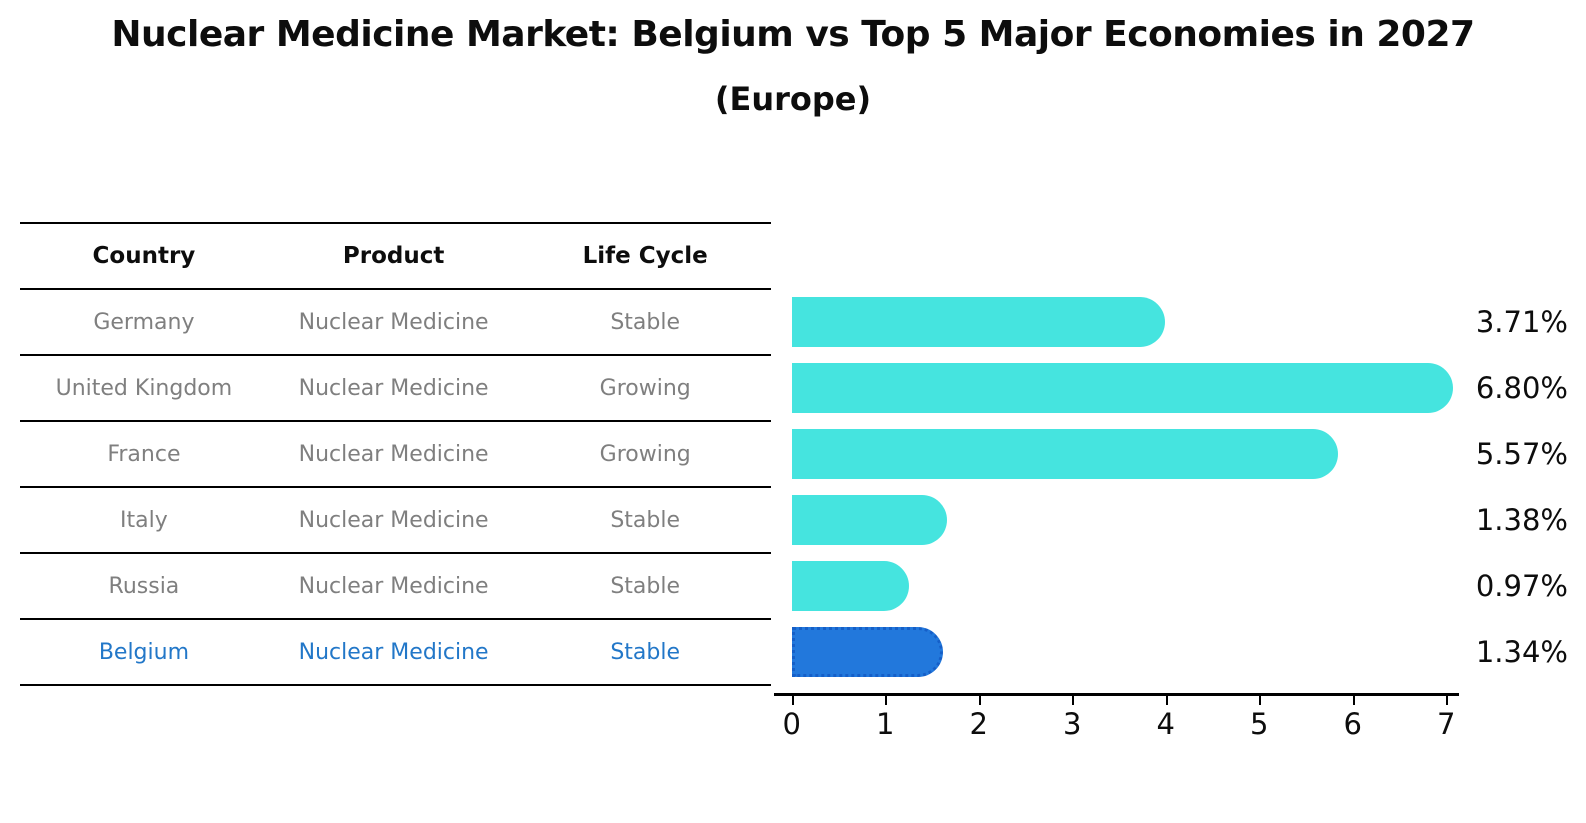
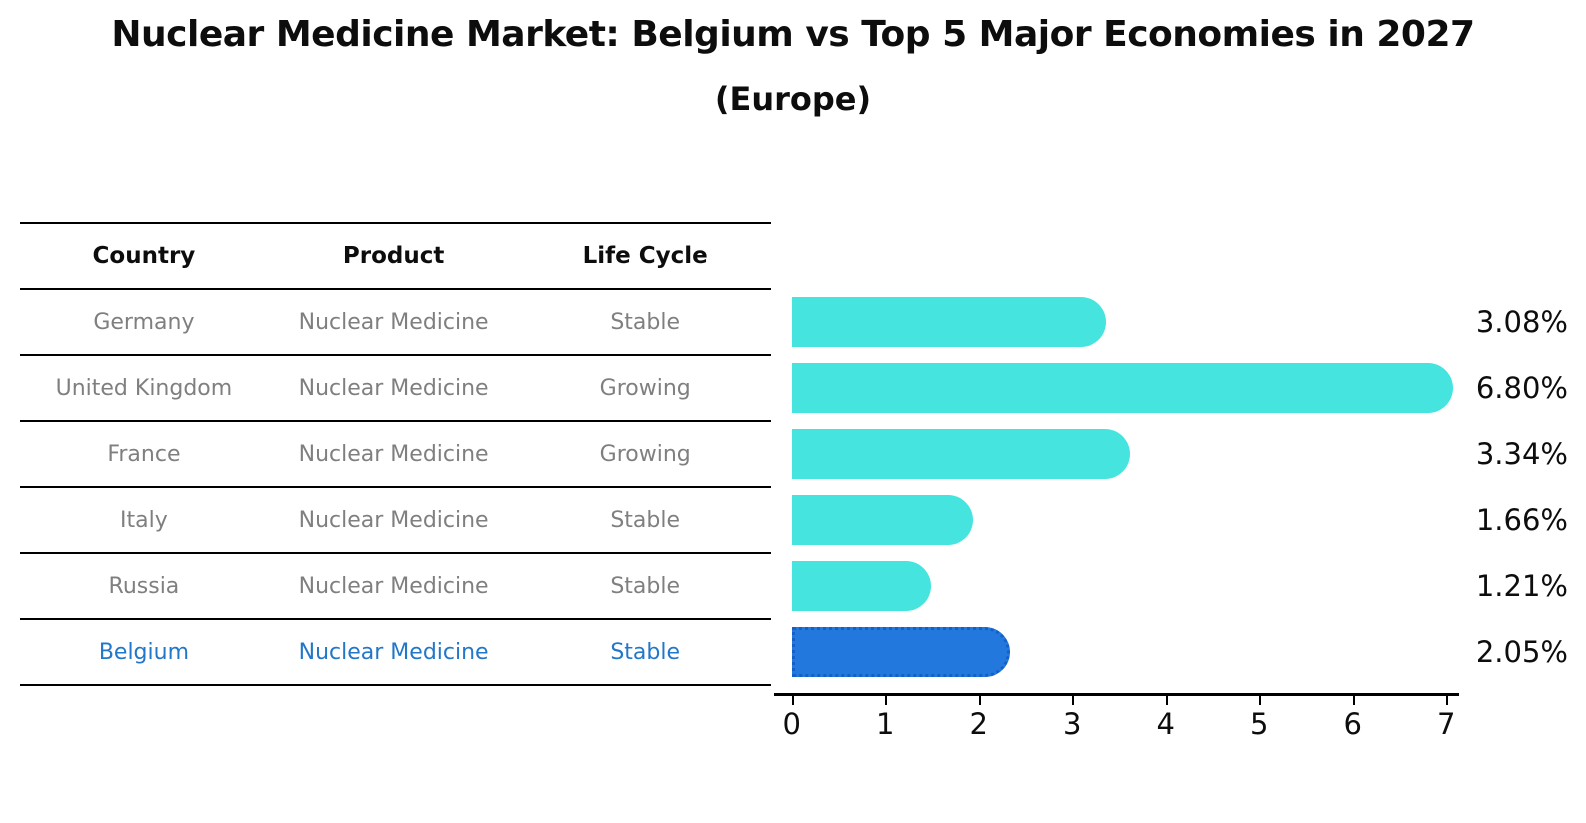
Germany: 3.71% -> 3.08%
France: 5.57% -> 3.34%
Italy: 1.38% -> 1.66%
Russia: 0.97% -> 1.21%
Belgium: 1.34% -> 2.05%
